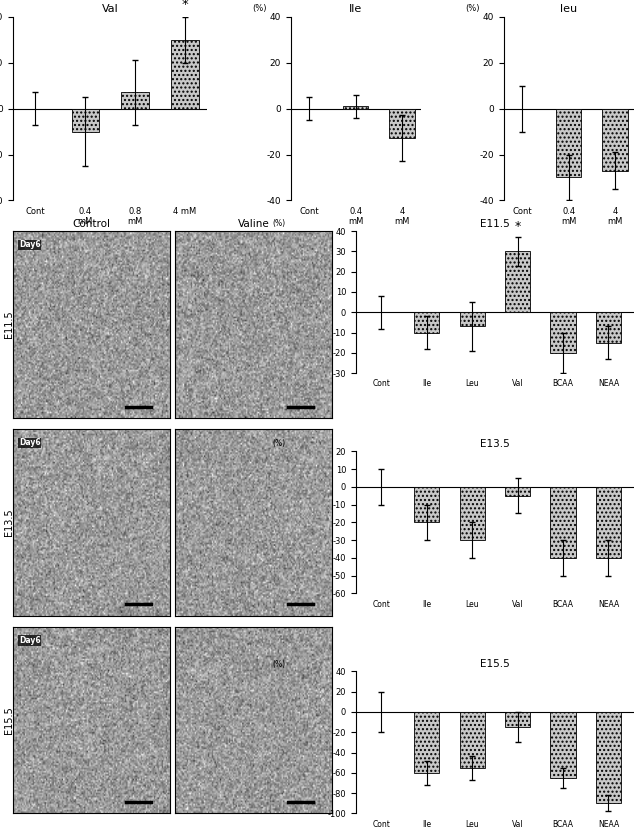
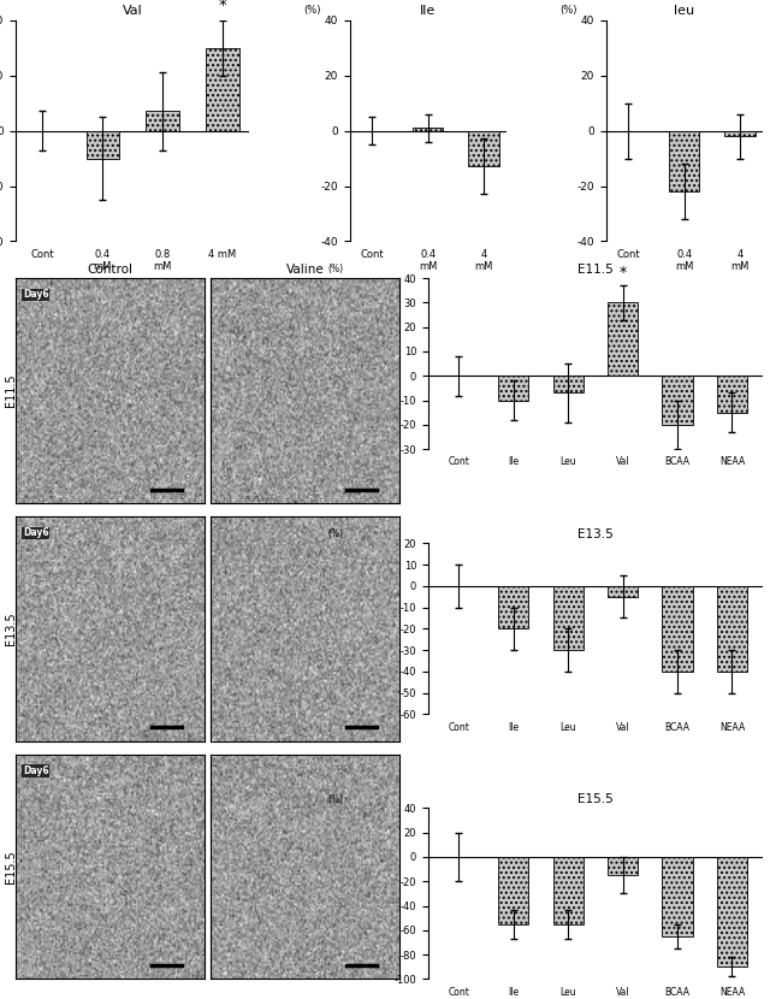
leu/0.4 mM: -30 -> -22
leu/4 mM: -27 -> -2
E15.5/Ile: -60 -> -55
